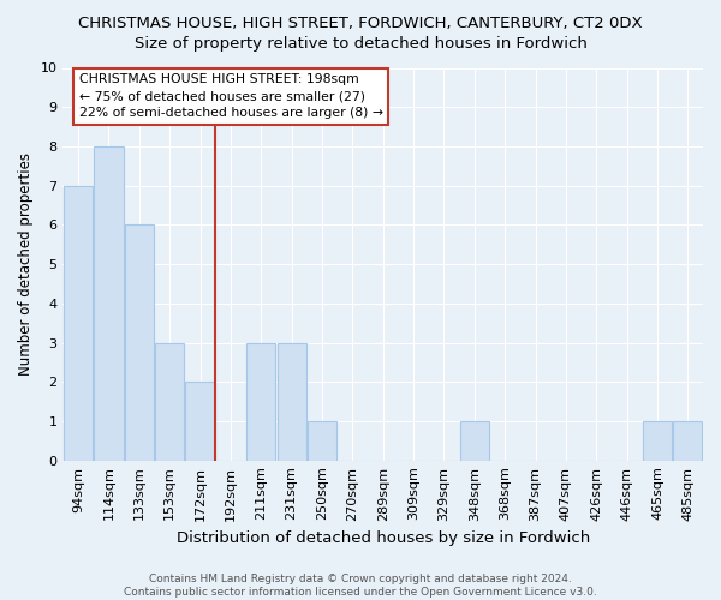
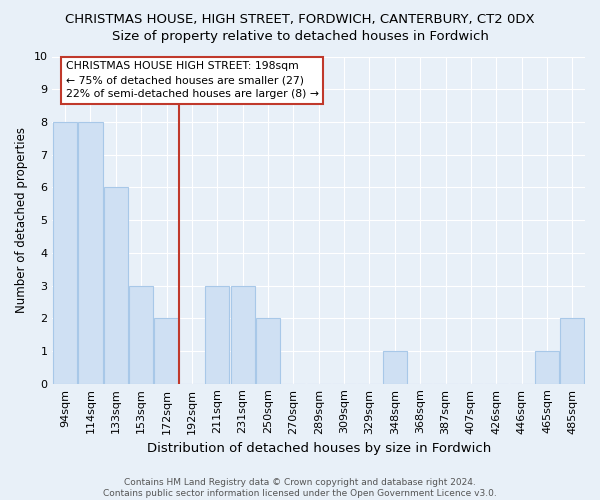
94sqm: 7 -> 8
250sqm: 1 -> 2
485sqm: 1 -> 2
